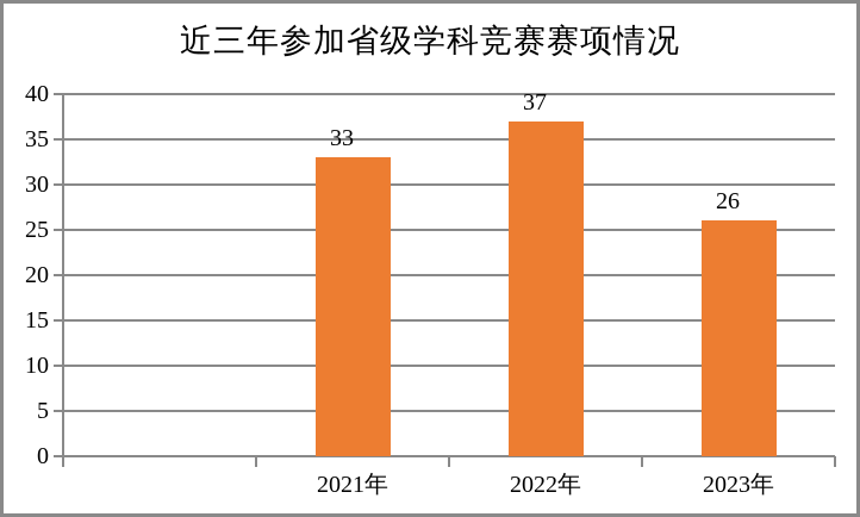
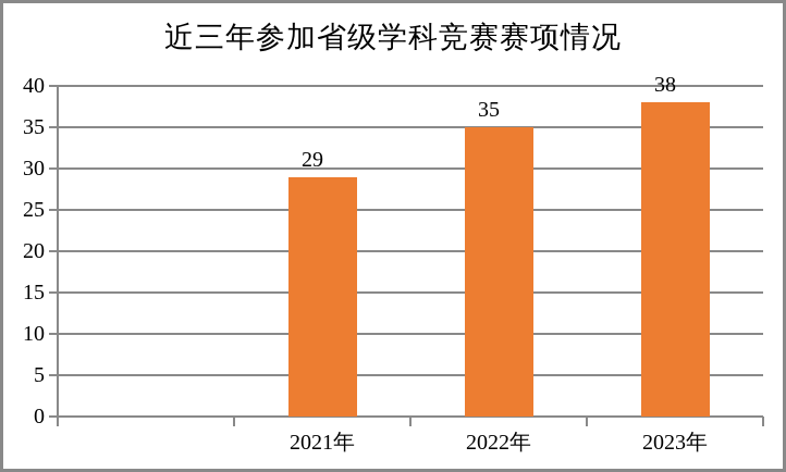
2021年: 33 -> 29
2022年: 37 -> 35
2023年: 26 -> 38
